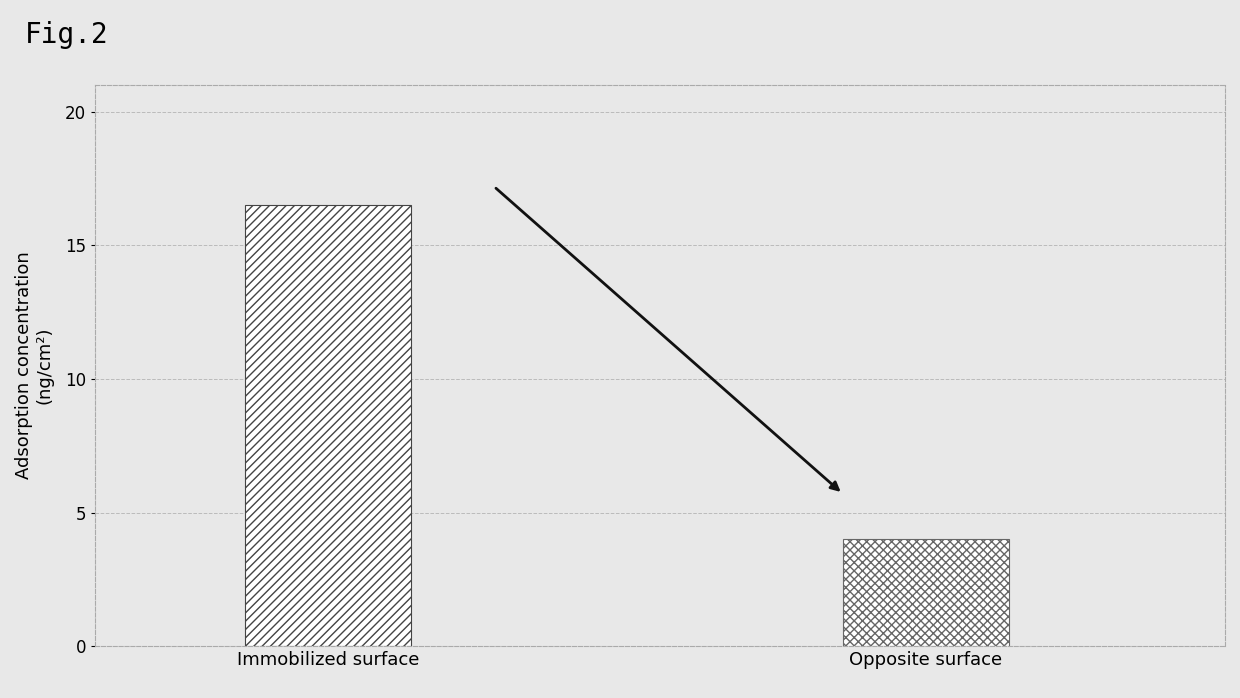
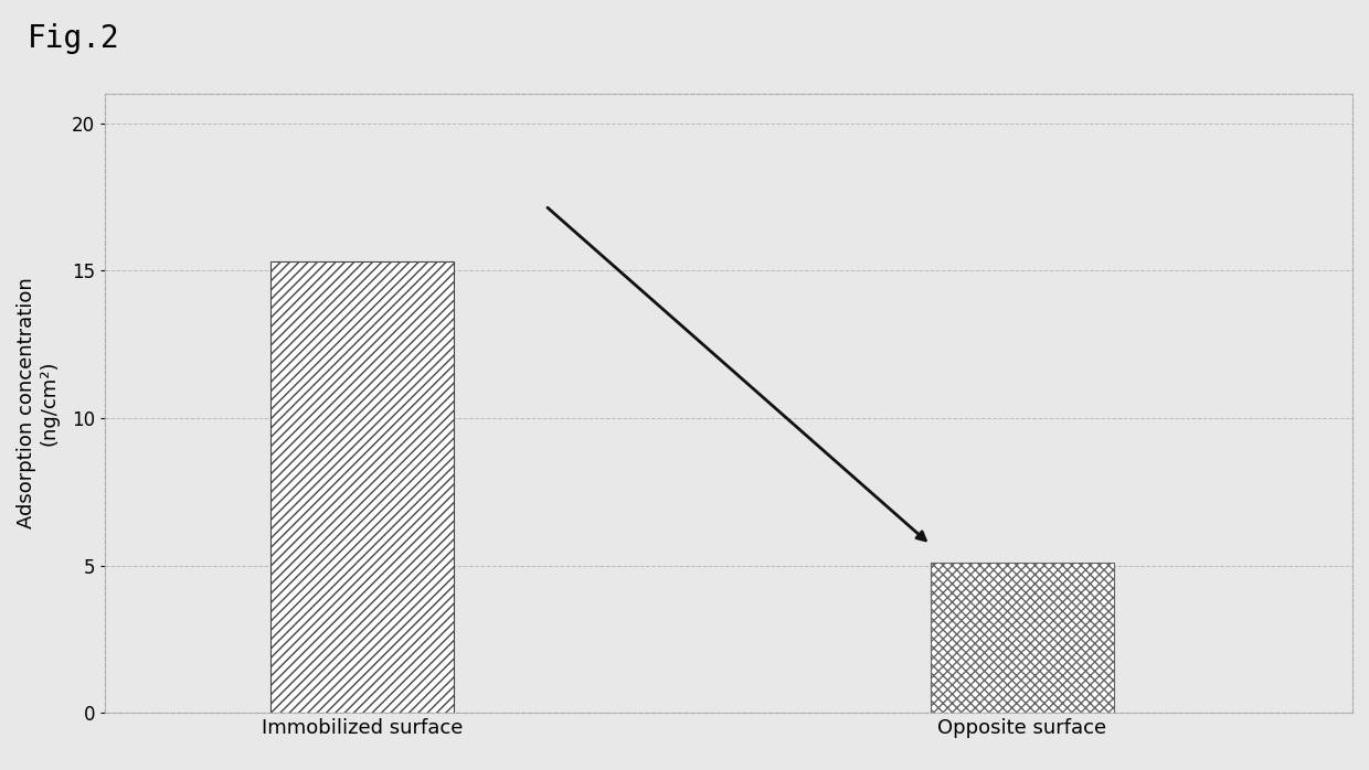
Immobilized surface: 16.5 -> 15.3
Opposite surface: 4.0 -> 5.1
